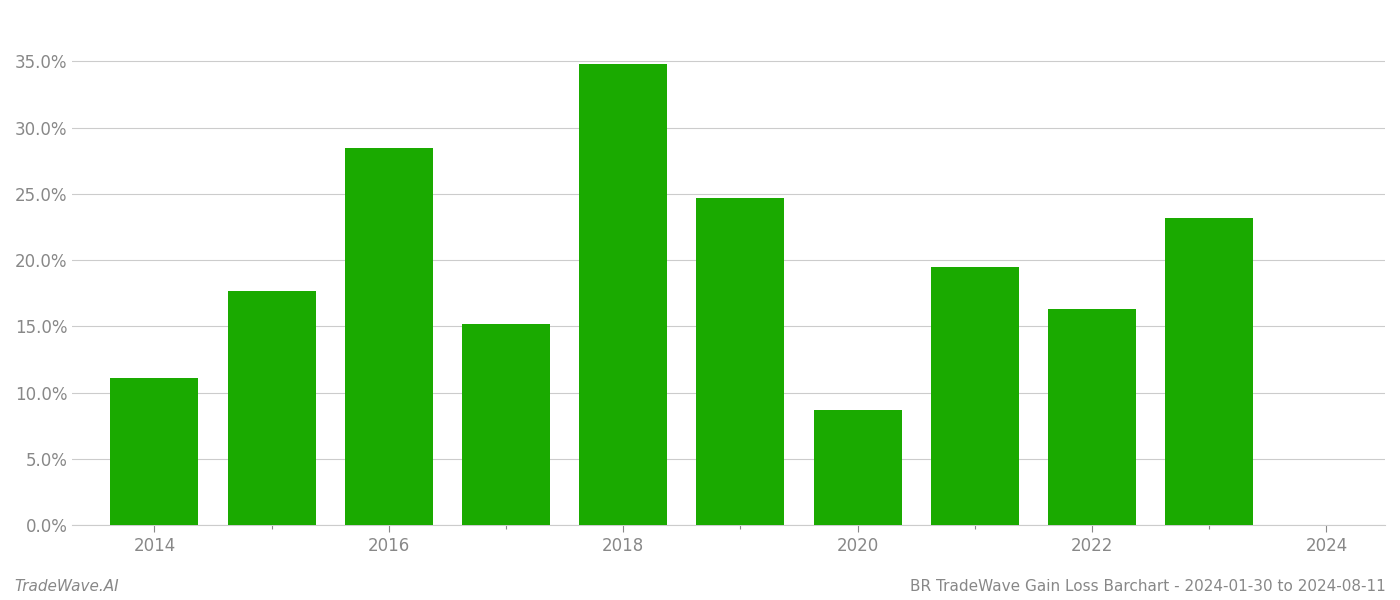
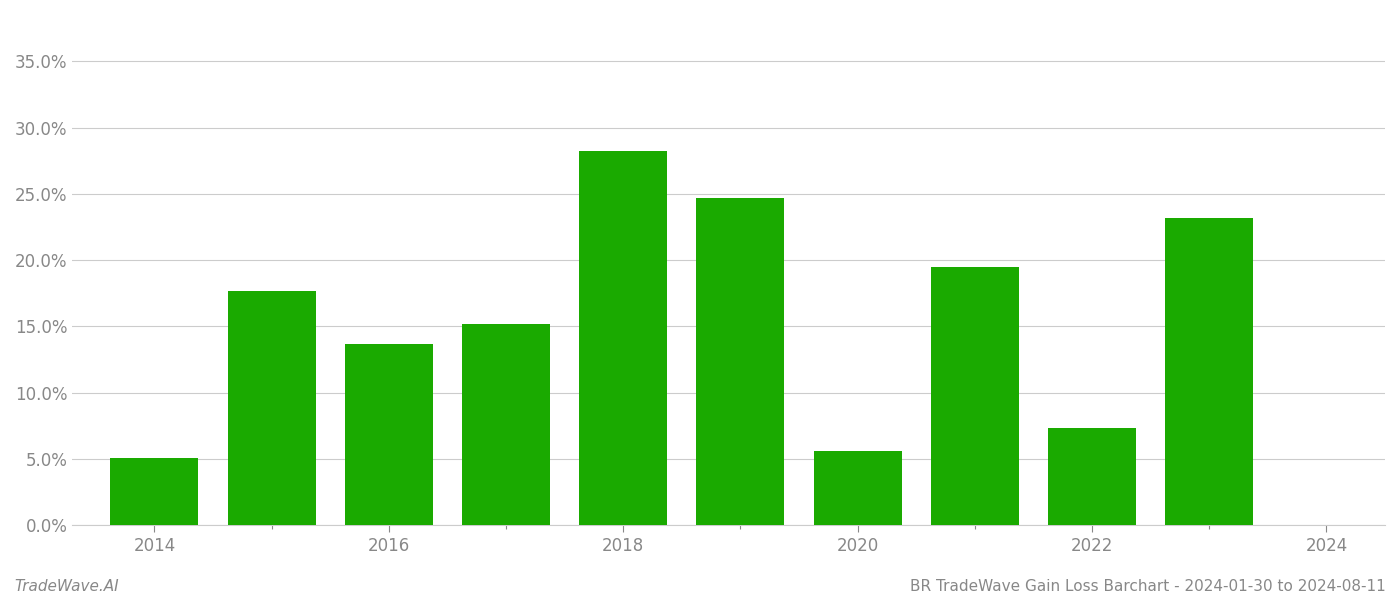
2014: 11.1% -> 5.1%
2016: 28.5% -> 13.7%
2018: 34.8% -> 28.2%
2020: 8.7% -> 5.6%
2022: 16.3% -> 7.3%
